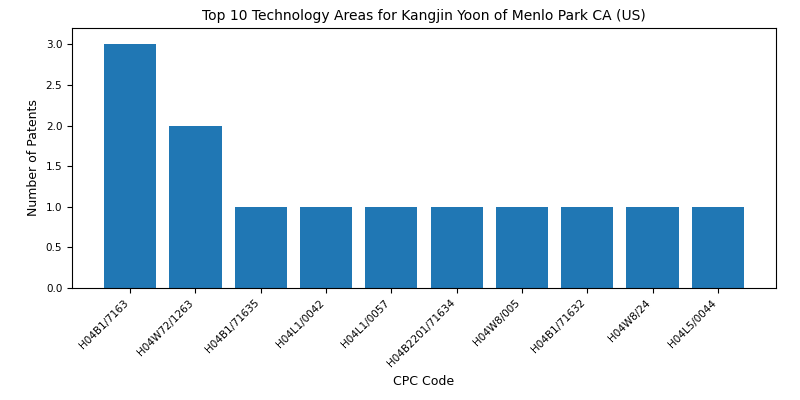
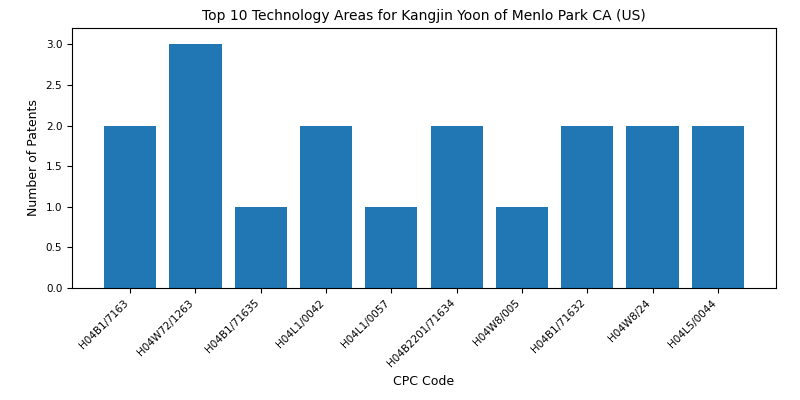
H04B1/7163: 3 -> 2
H04W72/1263: 2 -> 3
H04L1/0042: 1 -> 2
H04B2201/71634: 1 -> 2
H04B1/71632: 1 -> 2
H04W8/24: 1 -> 2
H04L5/0044: 1 -> 2
